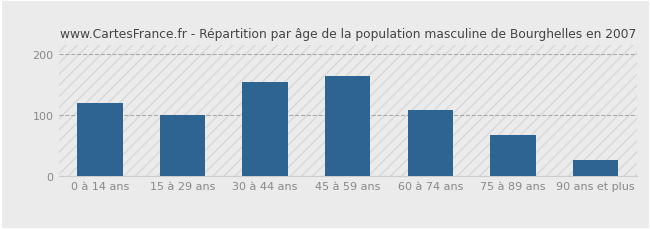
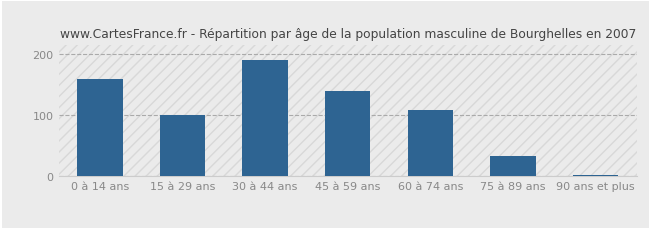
0 à 14 ans: 120 -> 160
30 à 44 ans: 154 -> 191
45 à 59 ans: 164 -> 140
75 à 89 ans: 68 -> 33
90 ans et plus: 26 -> 2
